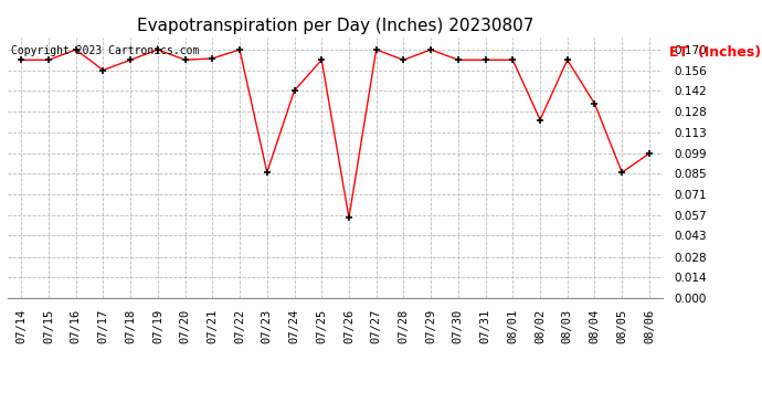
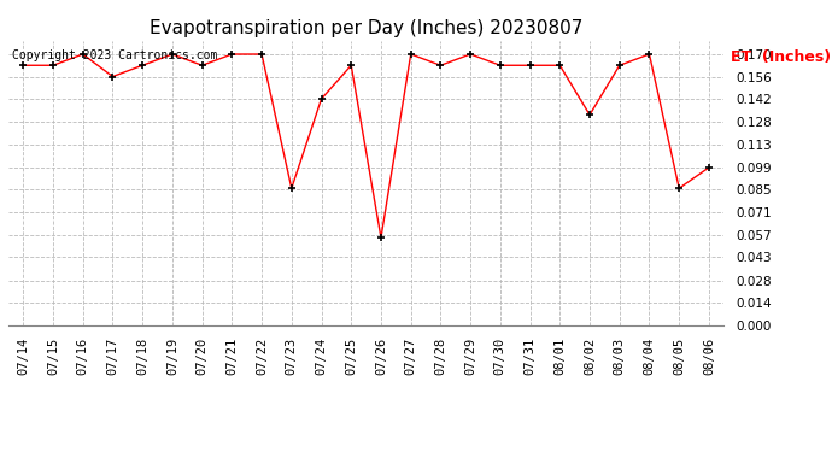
07/21: 0.164 -> 0.170
08/02: 0.122 -> 0.132
08/04: 0.133 -> 0.170
